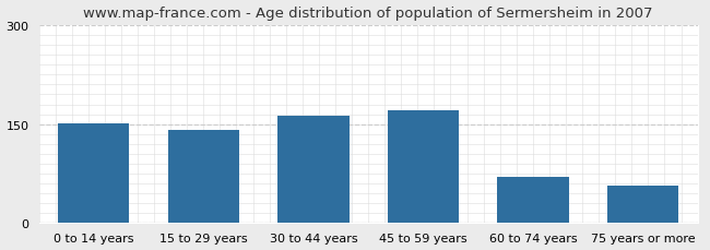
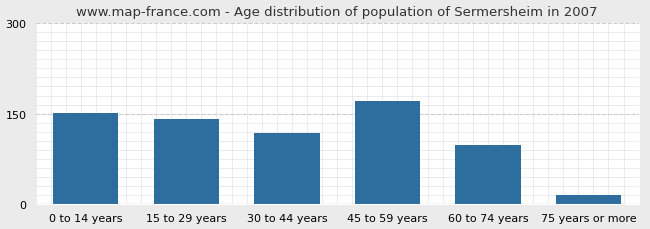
30 to 44 years: 162 -> 118
60 to 74 years: 70 -> 98
75 years or more: 57 -> 16
